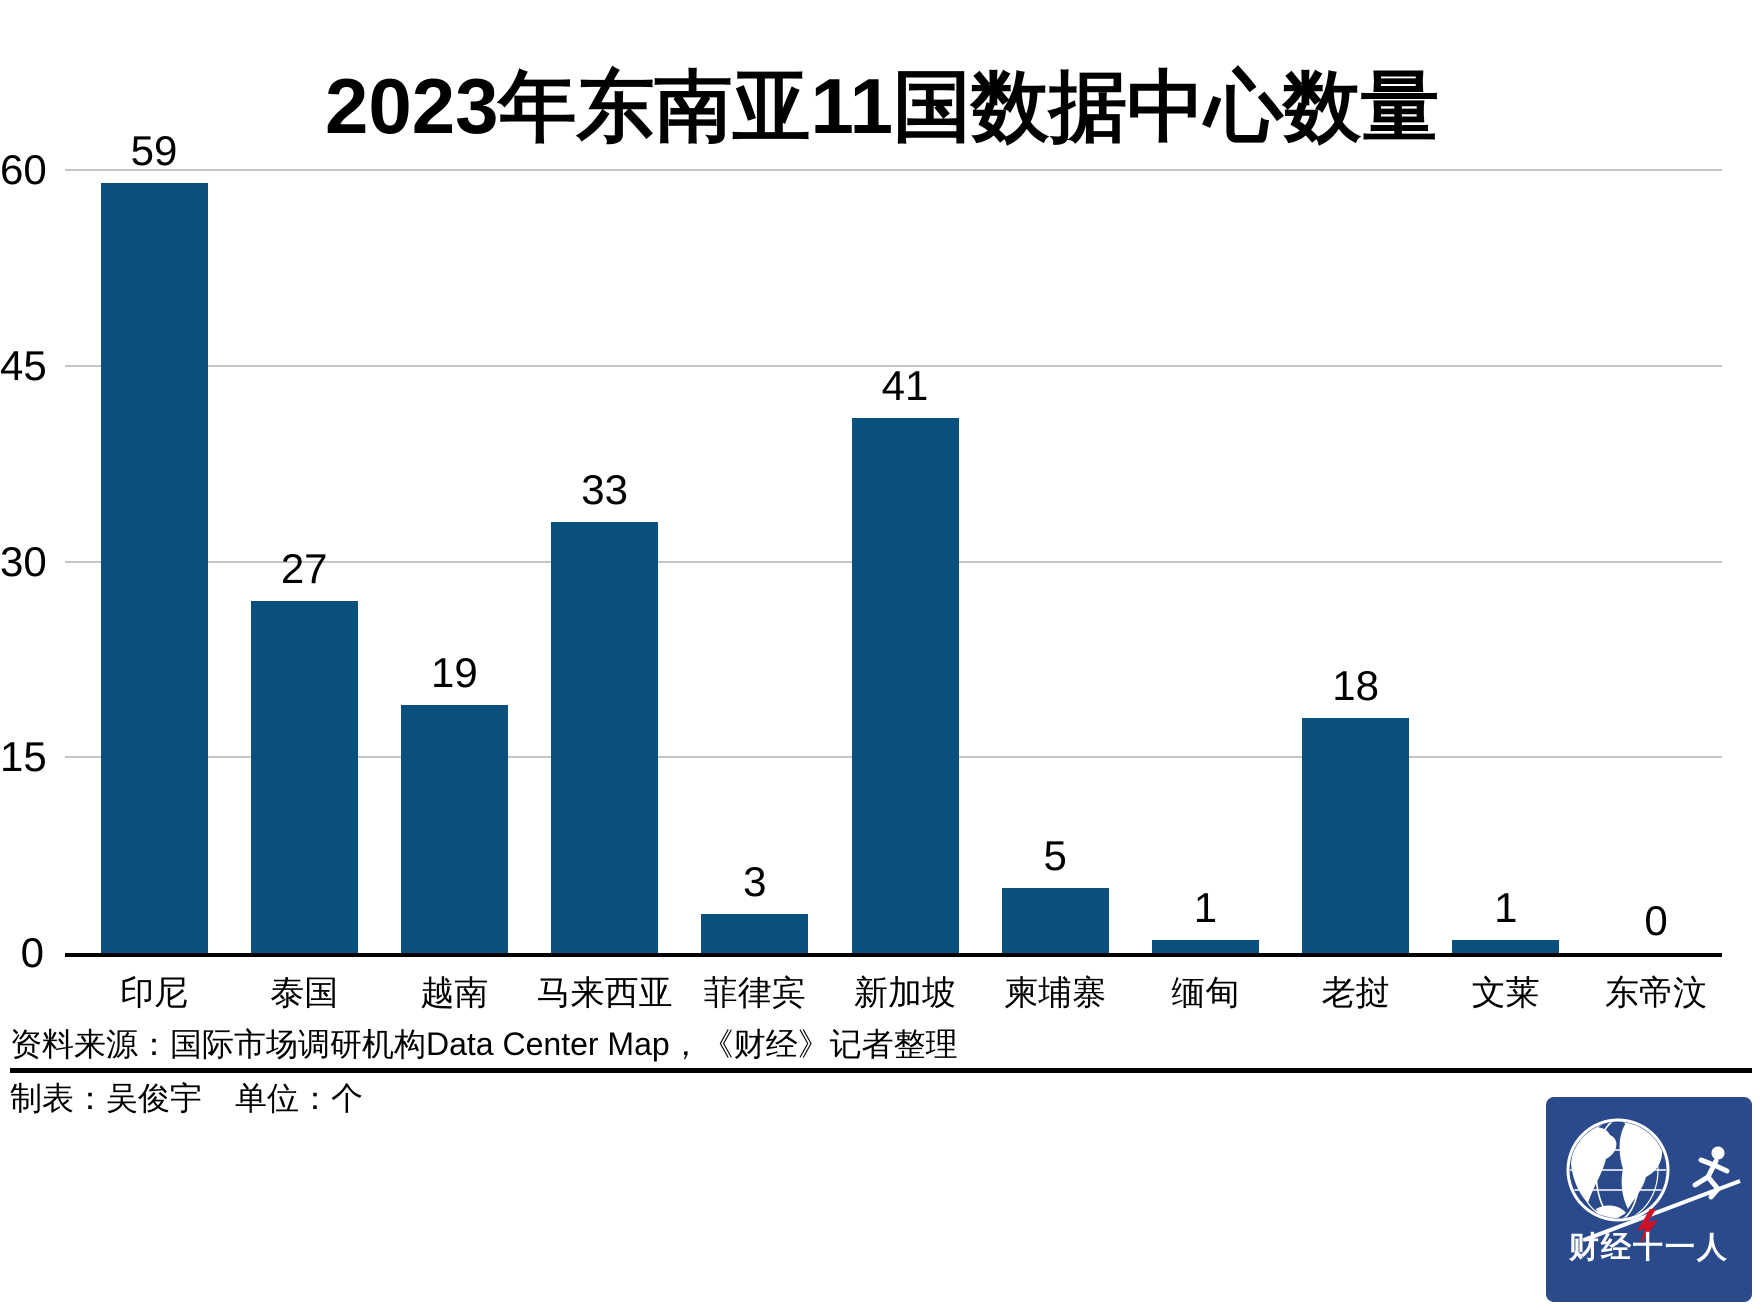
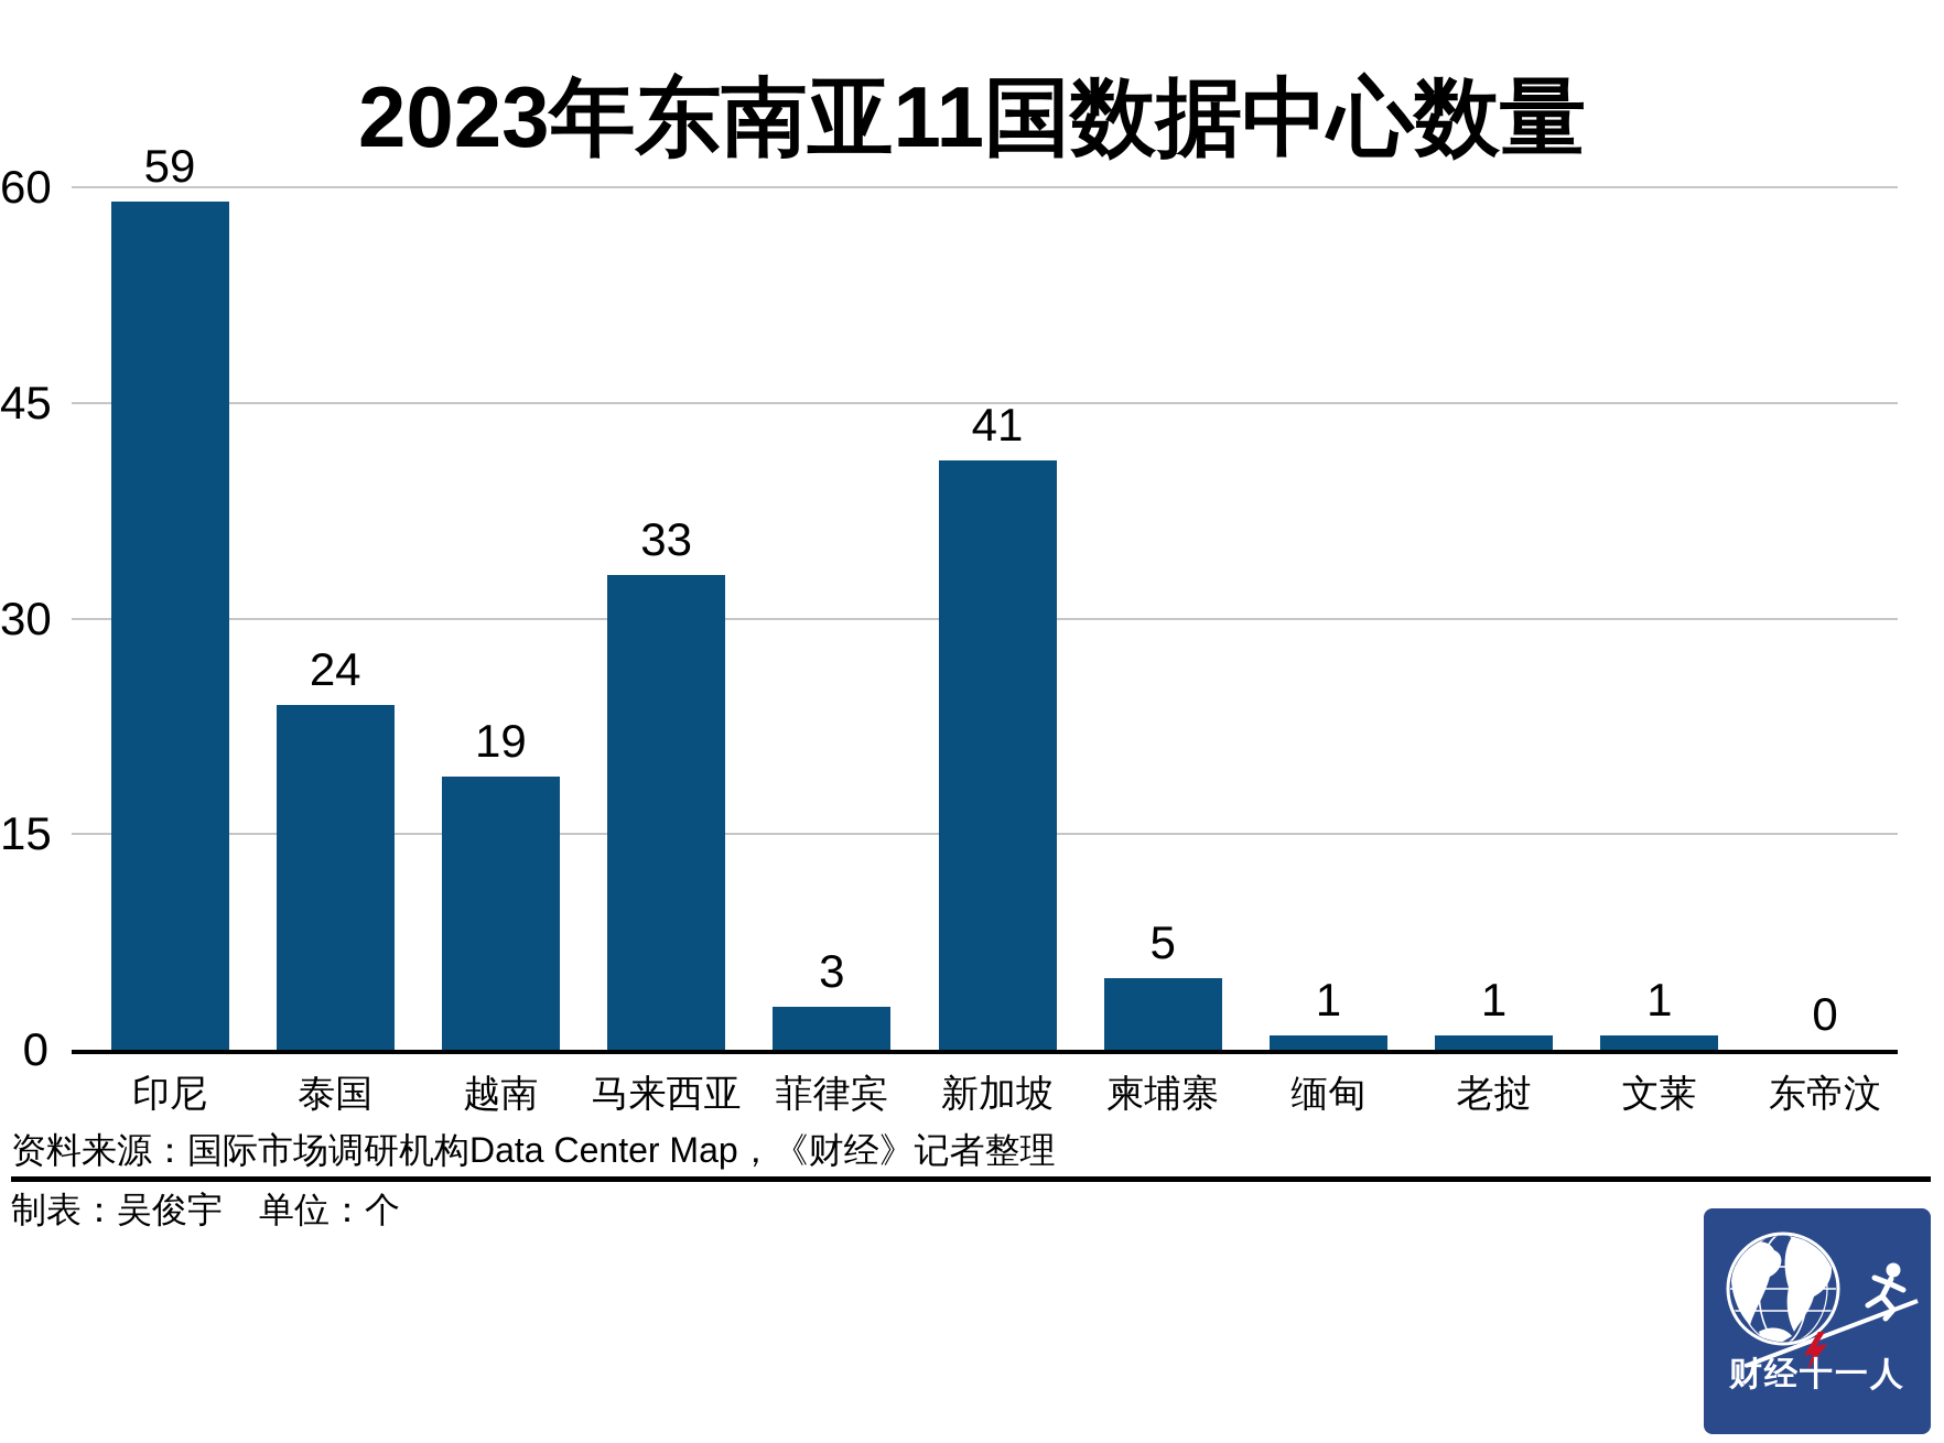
泰国: 27 -> 24
老挝: 18 -> 1
